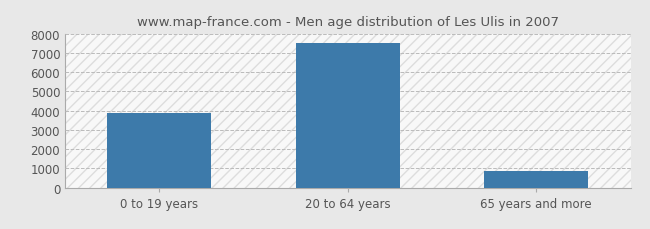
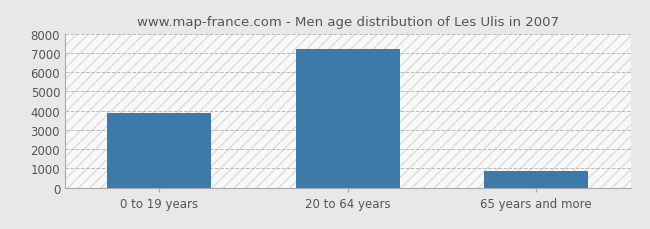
20 to 64 years: 7500 -> 7200
